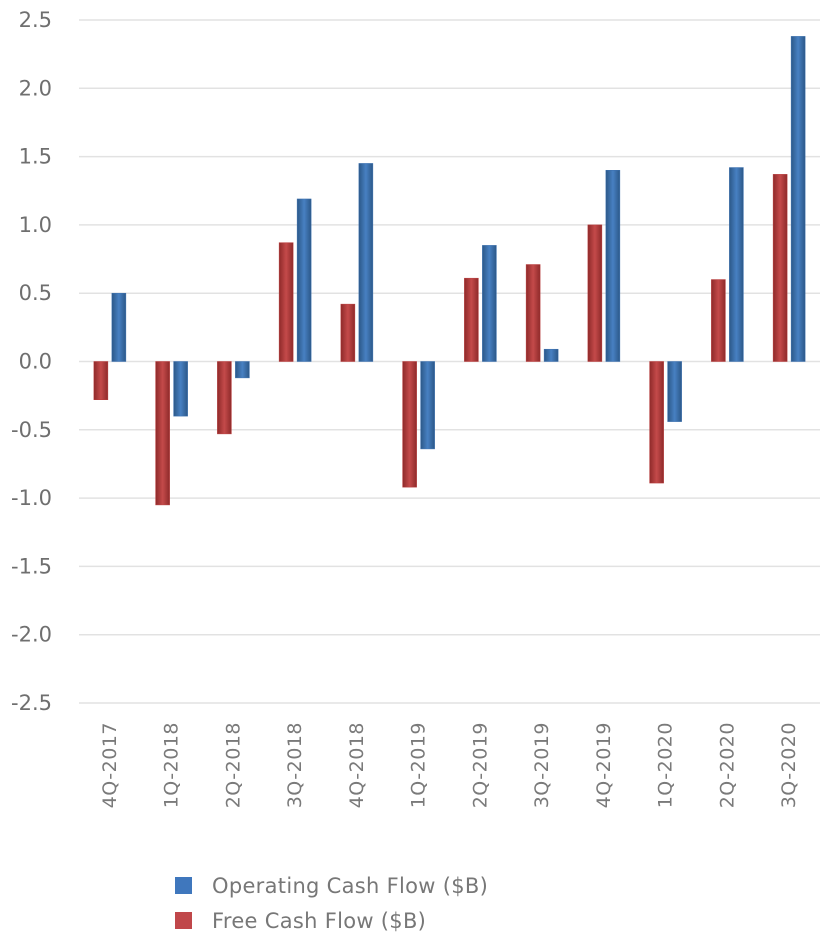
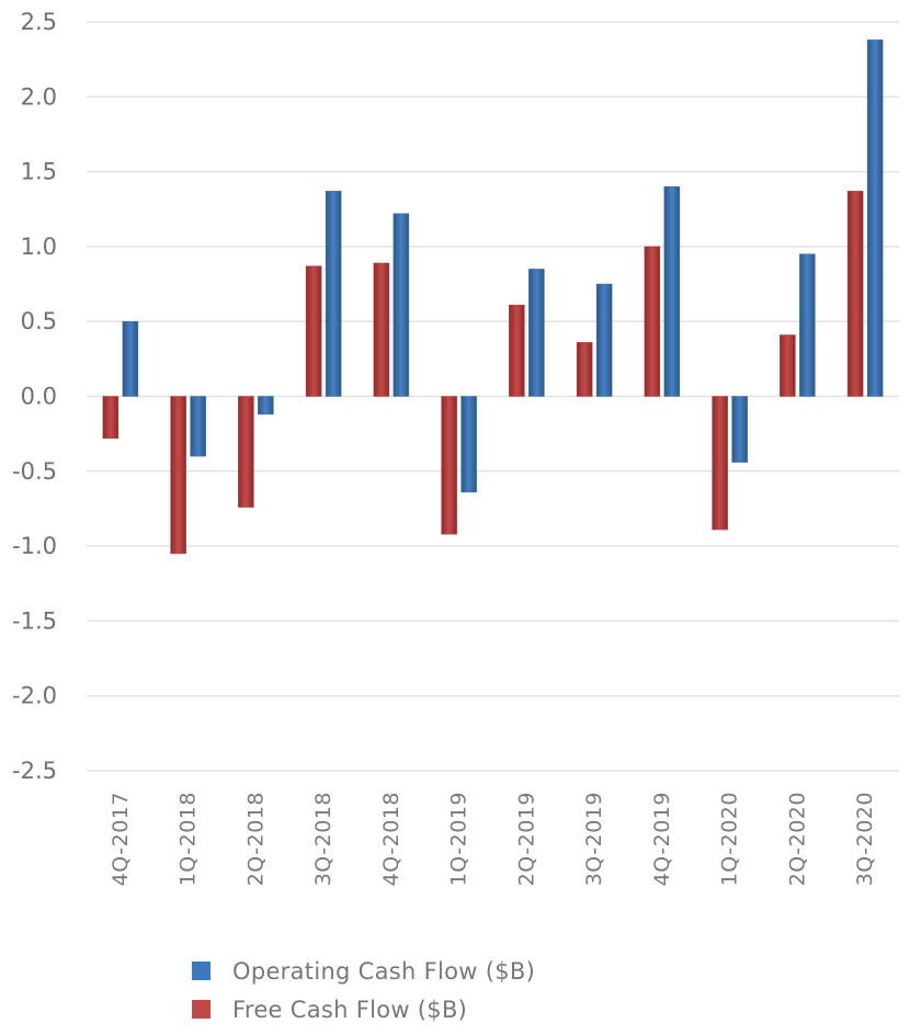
Free Cash Flow ($B)/2Q-2018: -0.53 -> -0.74
Operating Cash Flow ($B)/3Q-2018: 1.19 -> 1.37
Free Cash Flow ($B)/4Q-2018: 0.42 -> 0.89
Operating Cash Flow ($B)/4Q-2018: 1.45 -> 1.22
Free Cash Flow ($B)/3Q-2019: 0.71 -> 0.36
Operating Cash Flow ($B)/3Q-2019: 0.09 -> 0.75
Free Cash Flow ($B)/2Q-2020: 0.60 -> 0.41
Operating Cash Flow ($B)/2Q-2020: 1.42 -> 0.95
